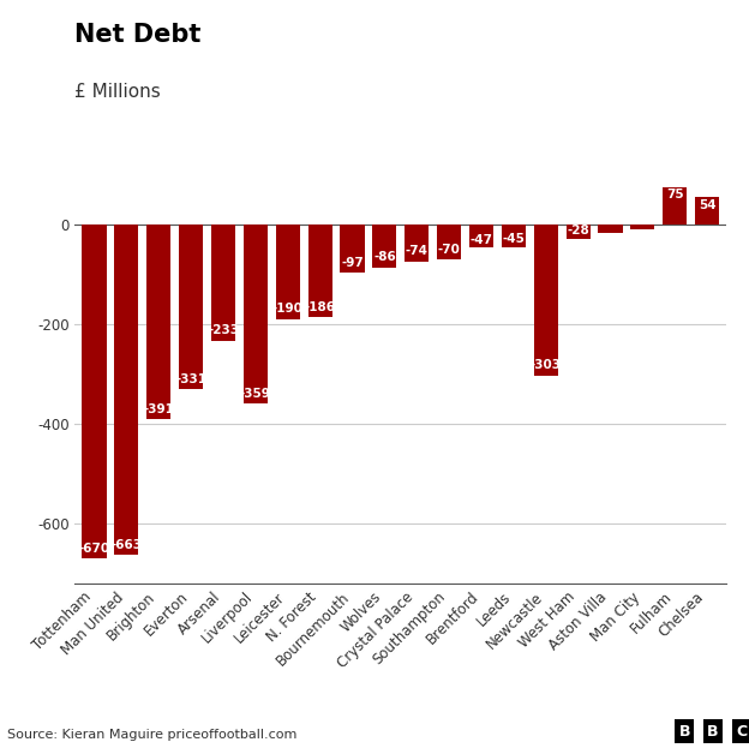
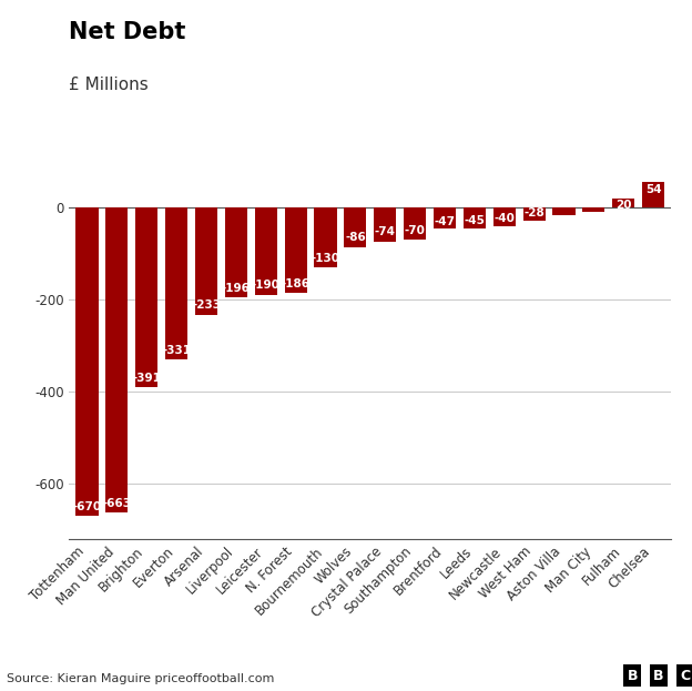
Liverpool: -359 -> -196
Bournemouth: -97 -> -130
Newcastle: -303 -> -40
Fulham: 75 -> 20
